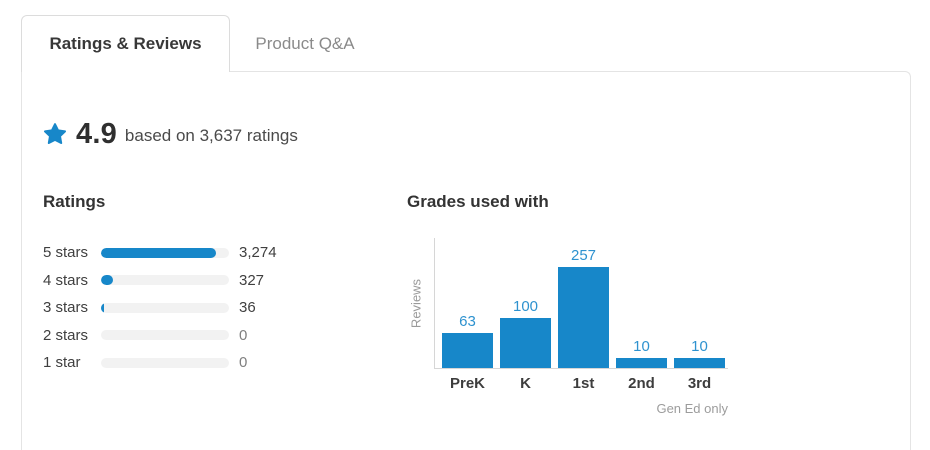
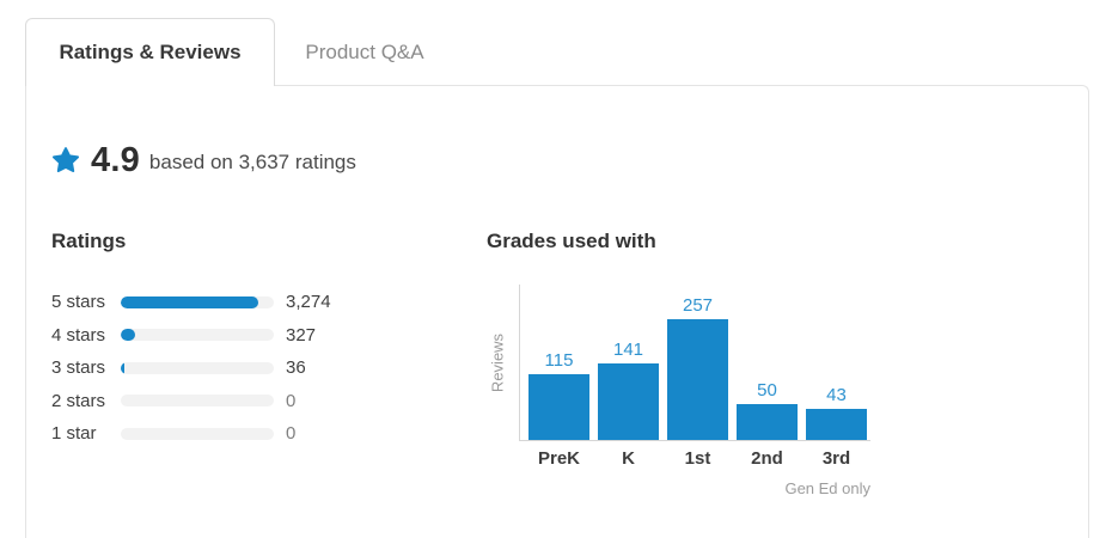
PreK: 63 -> 115
K: 100 -> 141
2nd: 10 -> 50
3rd: 10 -> 43
